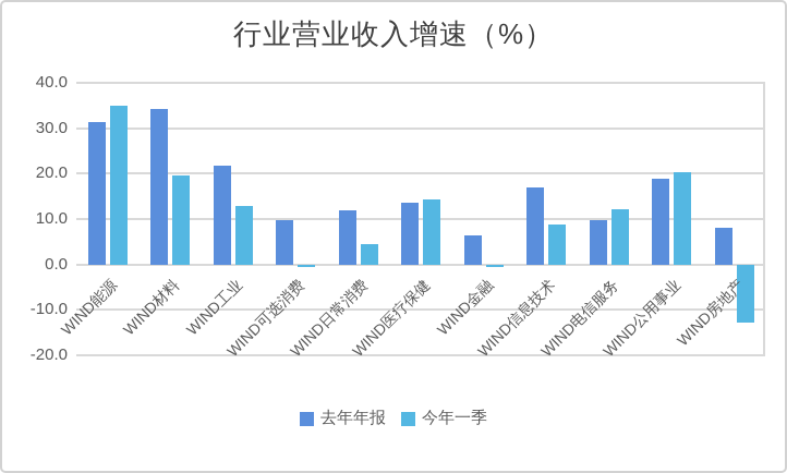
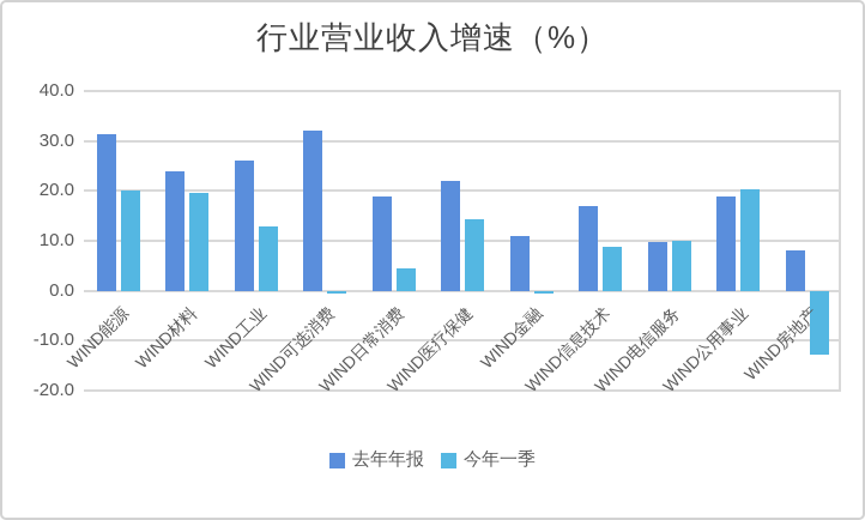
今年一季/WIND能源: 35 -> 20
去年年报/WIND材料: 34 -> 24
去年年报/WIND工业: 22 -> 26
去年年报/WIND可选消费: 10 -> 32
去年年报/WIND日常消费: 12 -> 19
去年年报/WIND医疗保健: 14 -> 22
去年年报/WIND金融: 6 -> 11
今年一季/WIND电信服务: 12 -> 10
